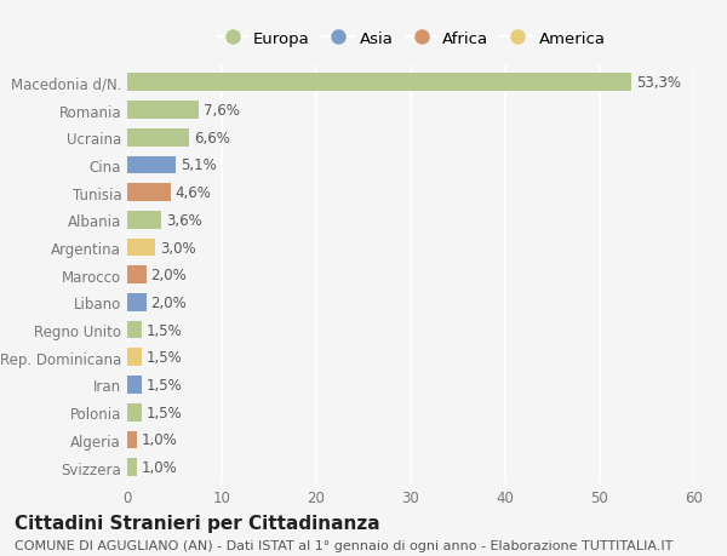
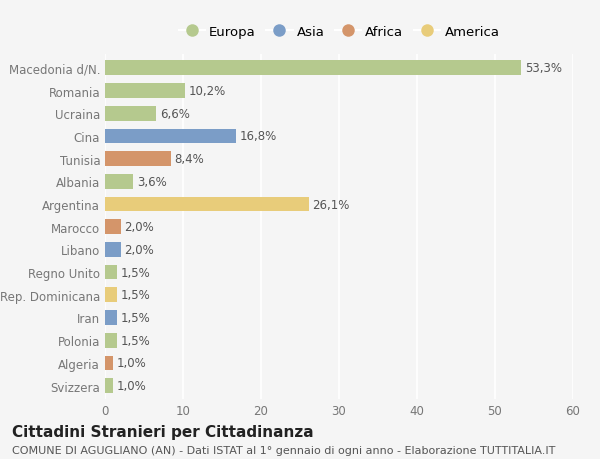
Romania: 7,6% -> 10,2%
Cina: 5,1% -> 16,8%
Tunisia: 4,6% -> 8,4%
Argentina: 3,0% -> 26,1%
